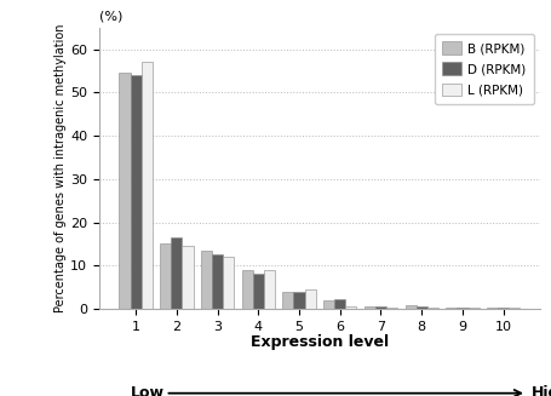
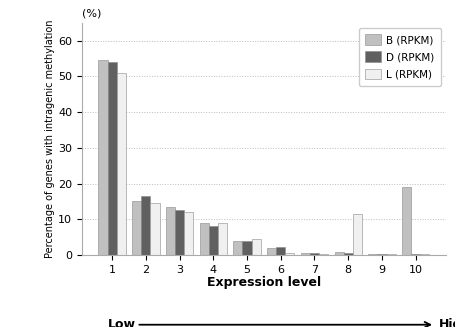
L (RPKM)/1: 57.0 -> 51.0
L (RPKM)/8: 0.4 -> 11.5
B (RPKM)/10: 0.3 -> 19.0
